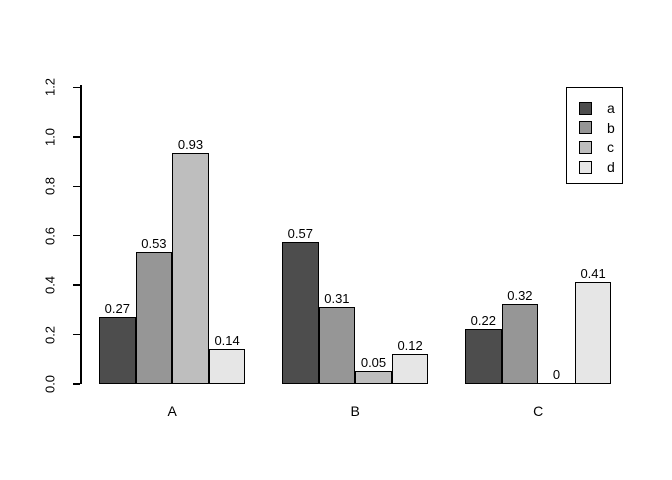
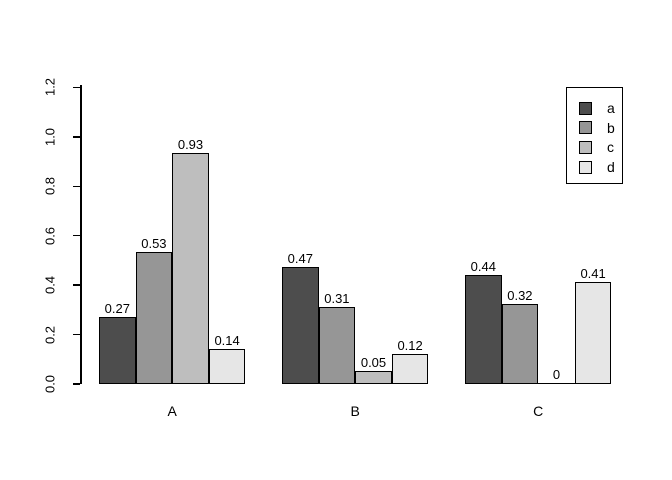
a/B: 0.57 -> 0.47
a/C: 0.22 -> 0.44
